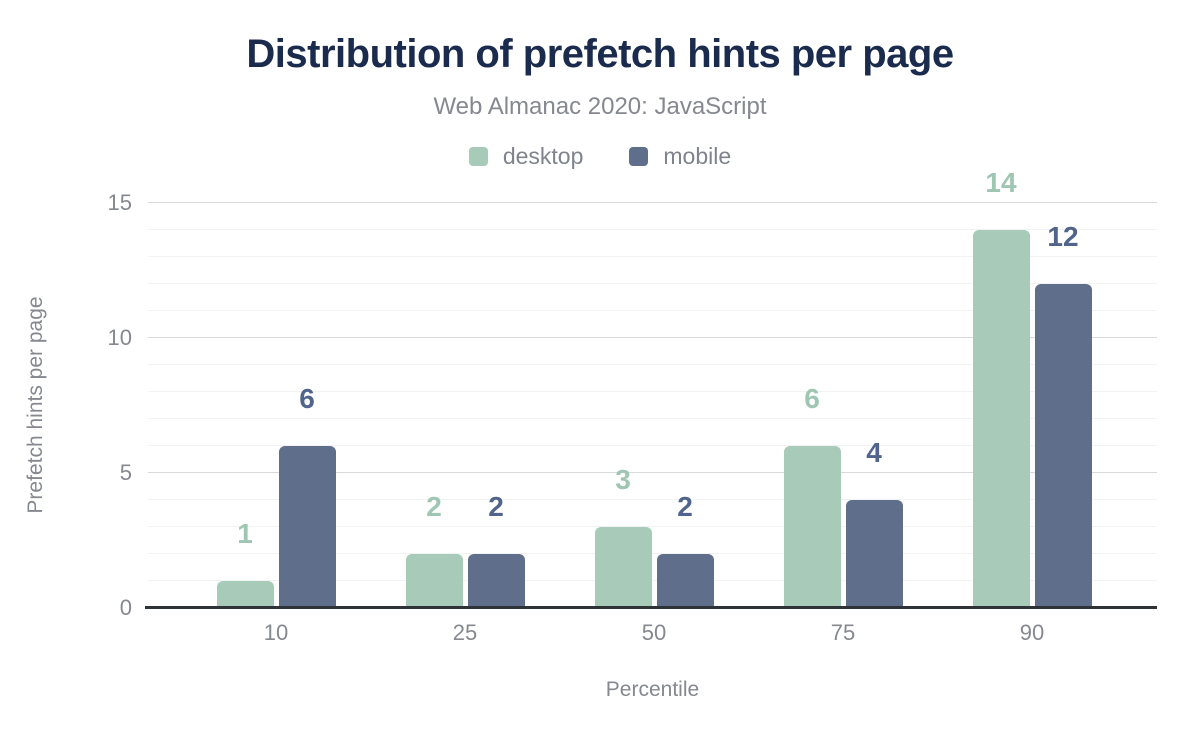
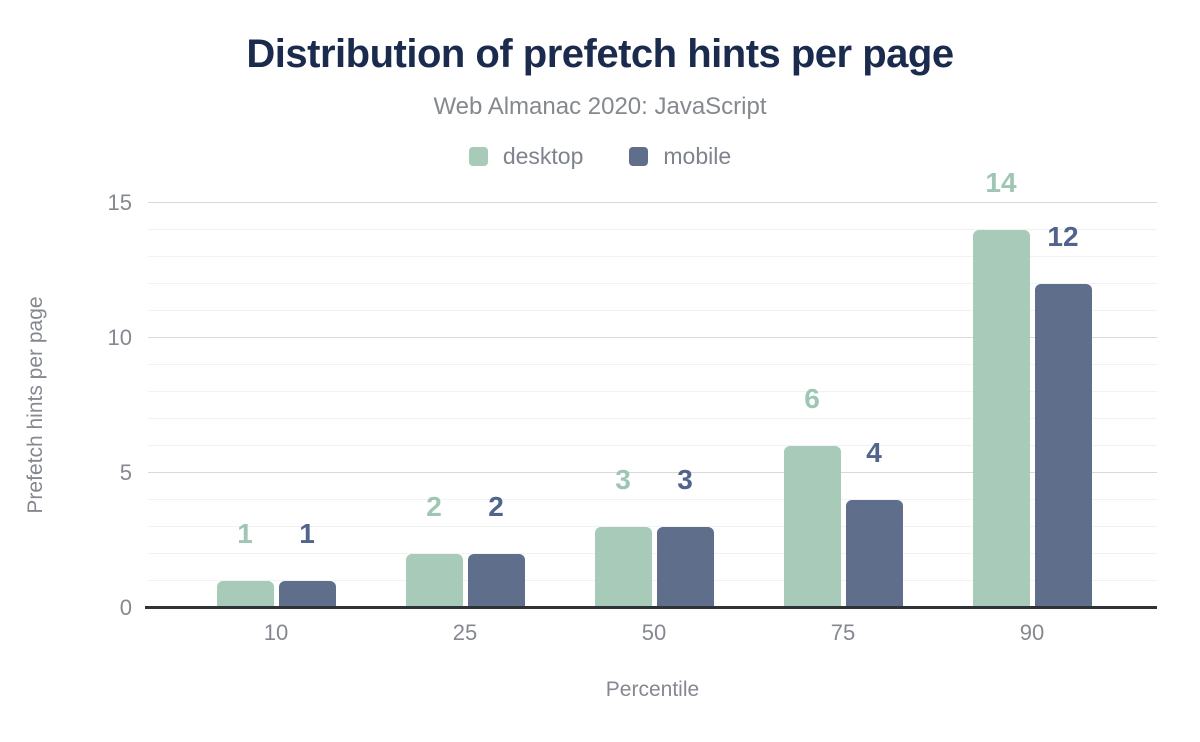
mobile/10: 6 -> 1
mobile/50: 2 -> 3
